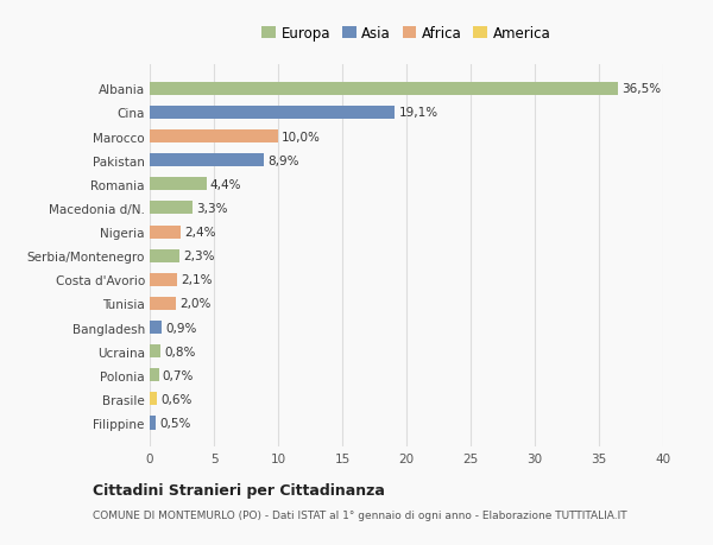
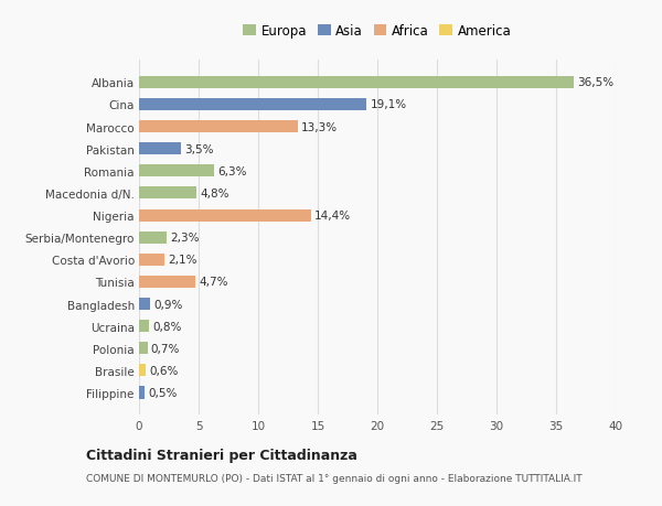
Marocco: 10,0% -> 13,3%
Pakistan: 8,9% -> 3,5%
Romania: 4,4% -> 6,3%
Macedonia d/N.: 3,3% -> 4,8%
Nigeria: 2,4% -> 14,4%
Tunisia: 2,0% -> 4,7%
